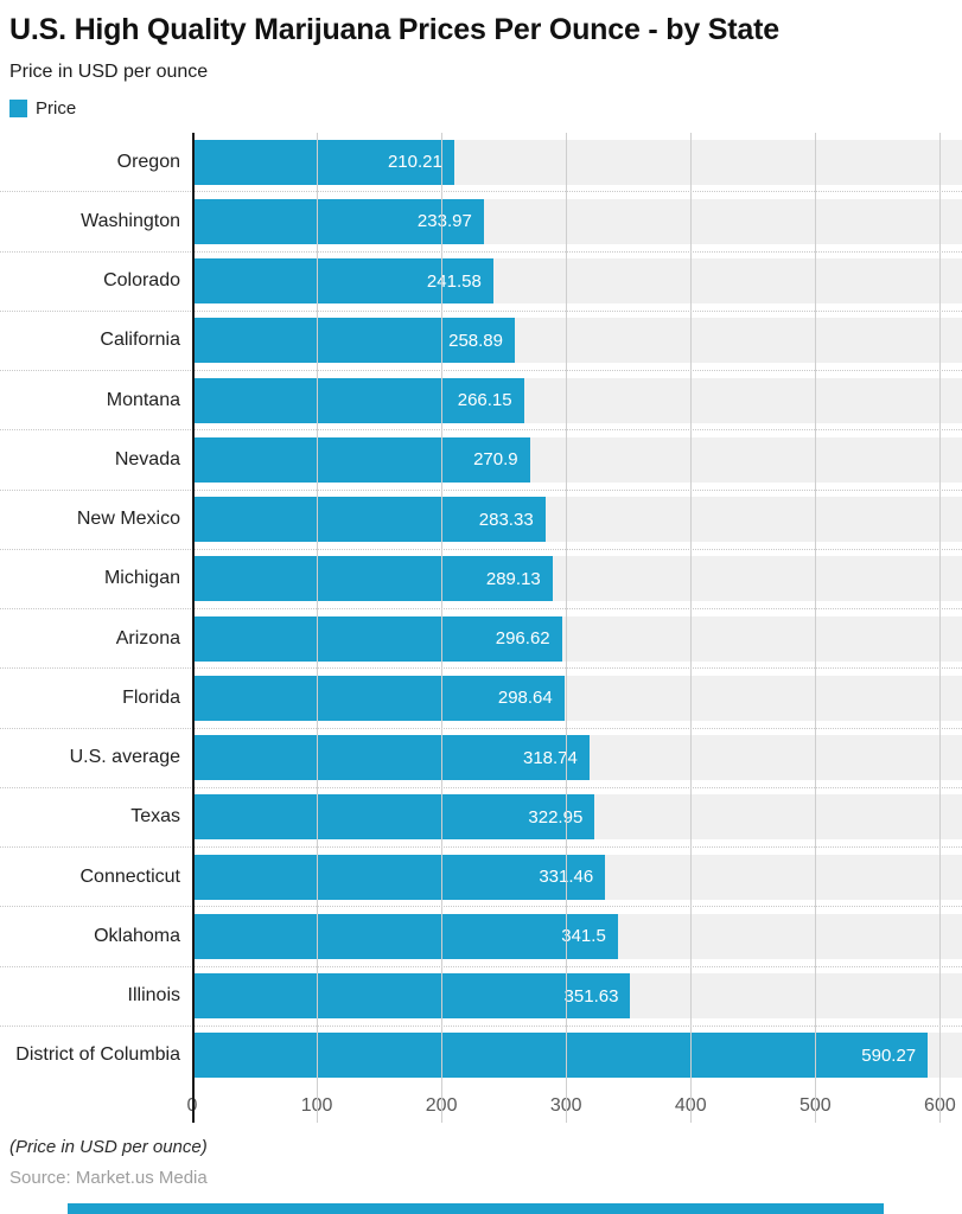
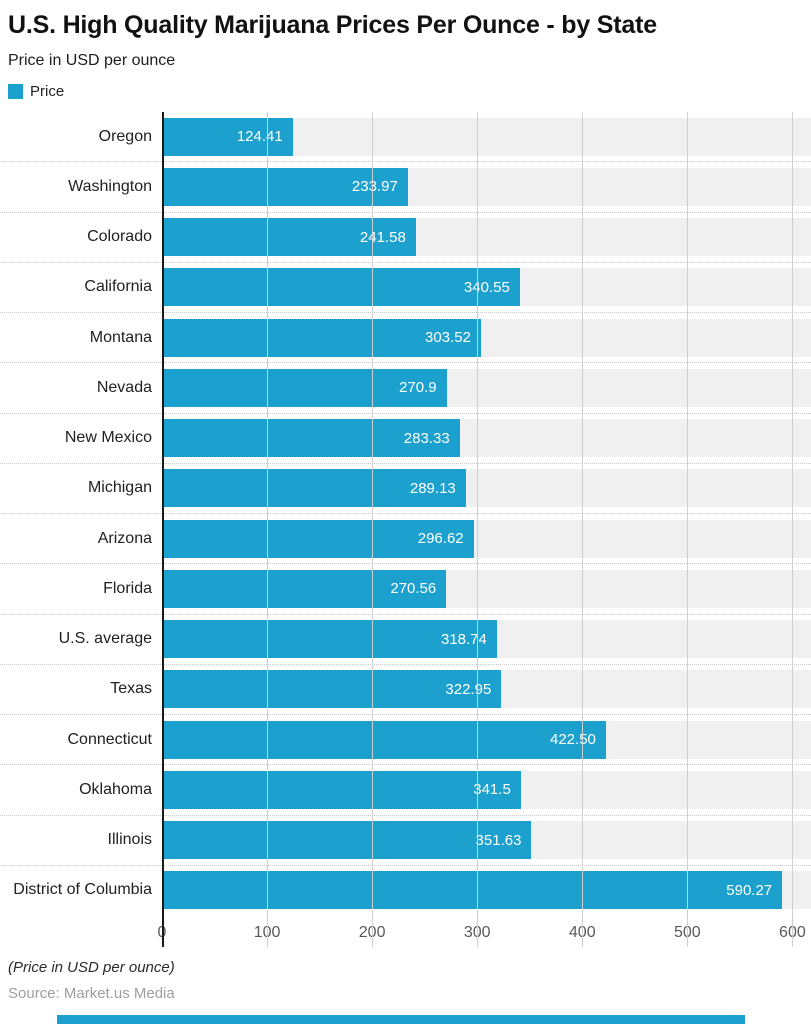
Oregon: 210.21 -> 124.41
California: 258.89 -> 340.55
Montana: 266.15 -> 303.52
Florida: 298.64 -> 270.56
Connecticut: 331.46 -> 422.50
